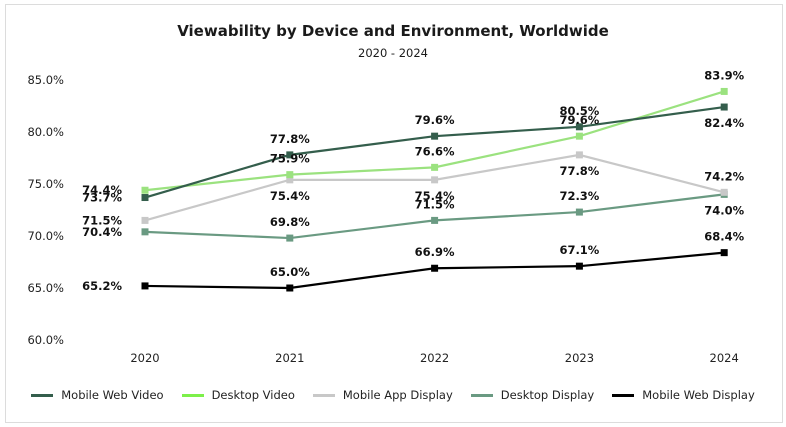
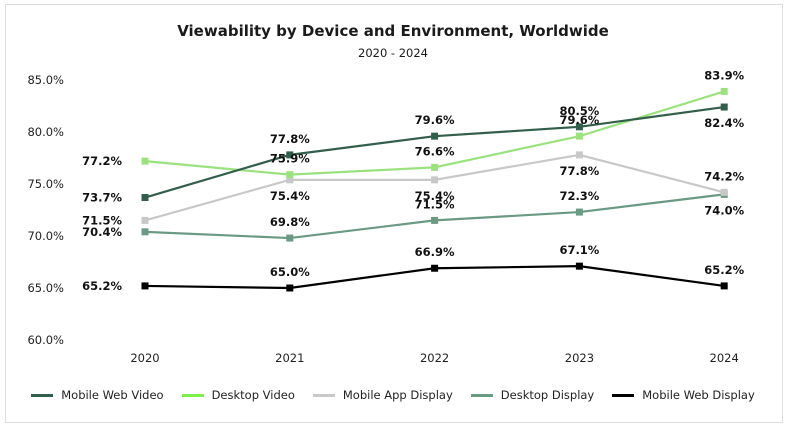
Desktop Video/2020: 74.4% -> 77.2%
Mobile Web Display/2024: 68.4% -> 65.2%
